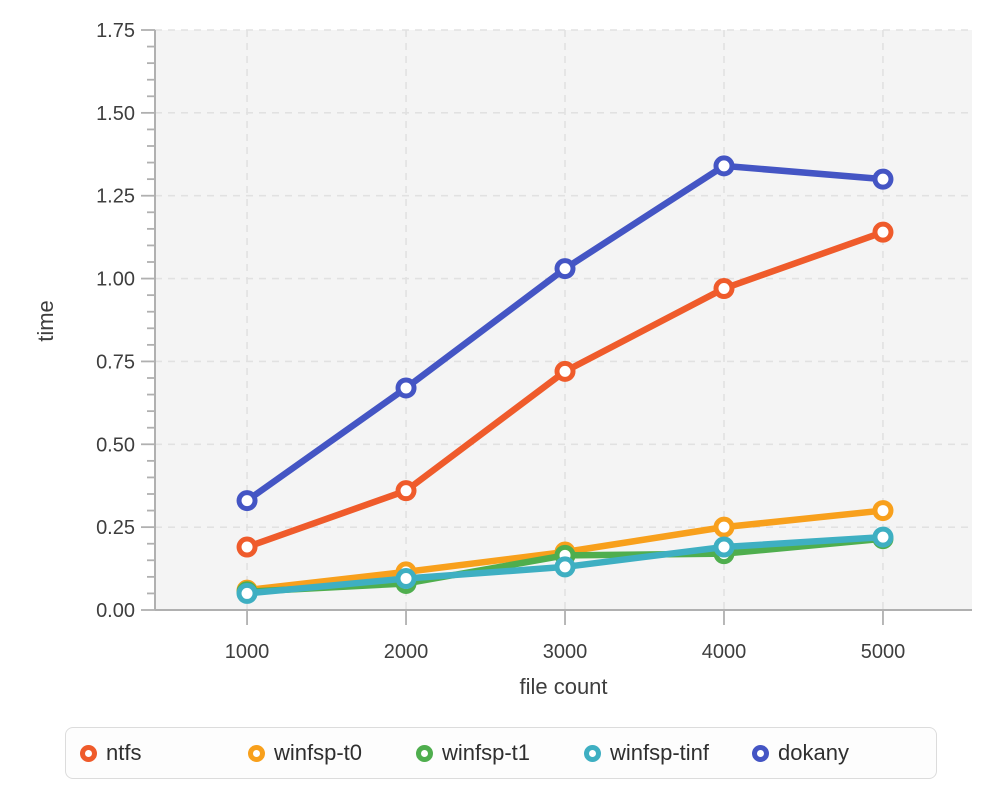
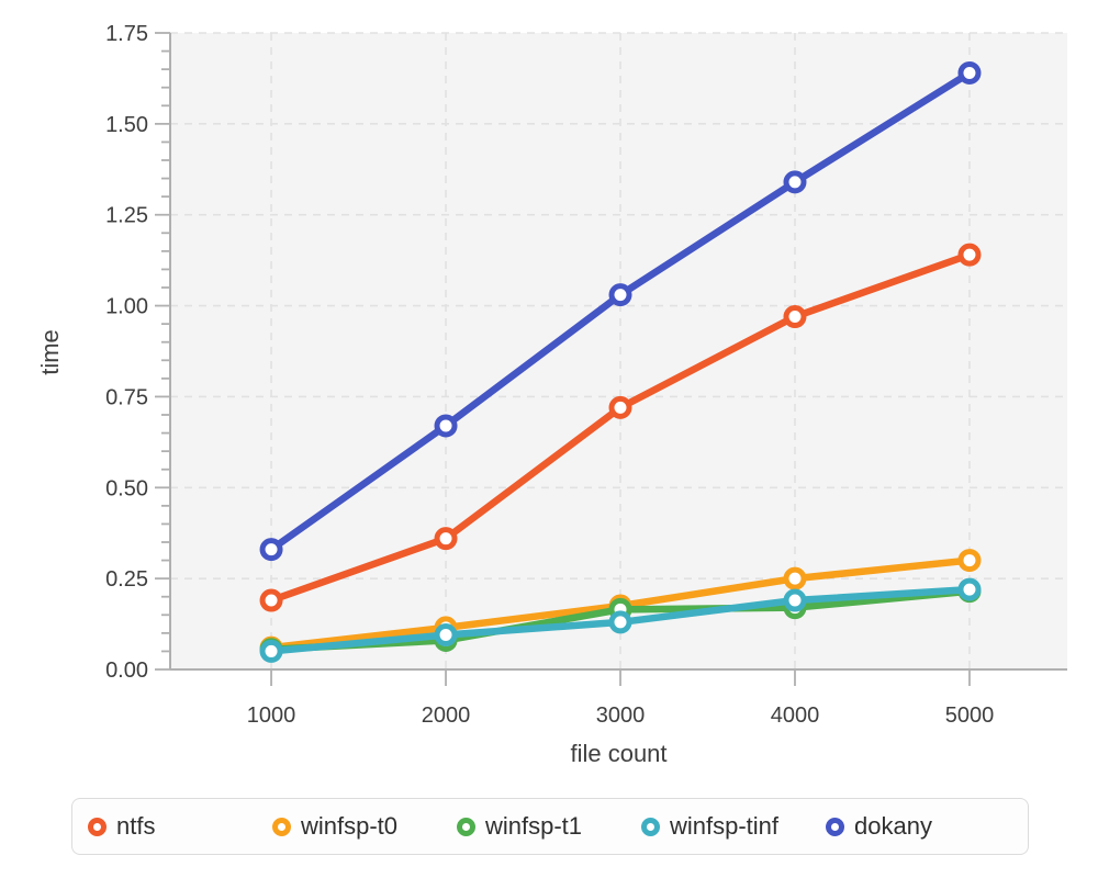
dokany/5000: 1.30 -> 1.64
